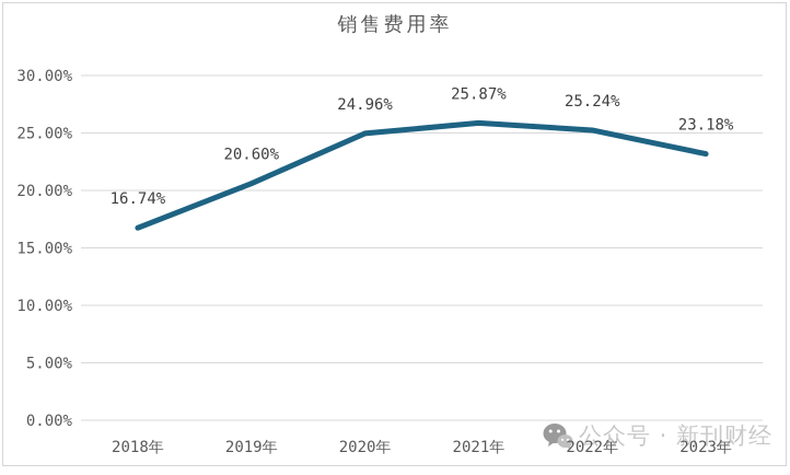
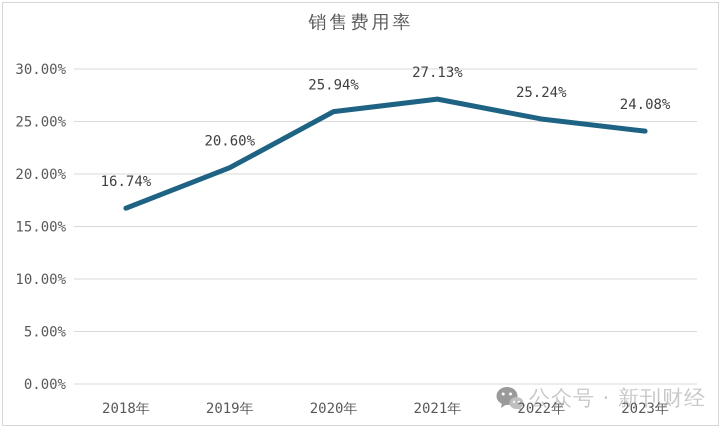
2020年: 24.96% -> 25.94%
2021年: 25.87% -> 27.13%
2023年: 23.18% -> 24.08%
